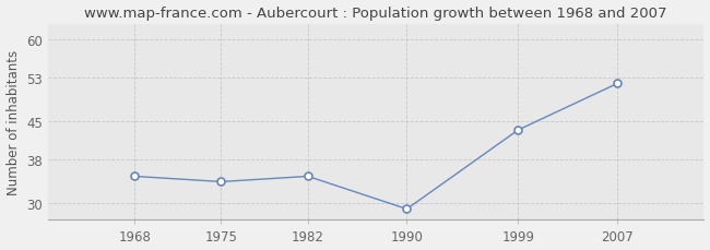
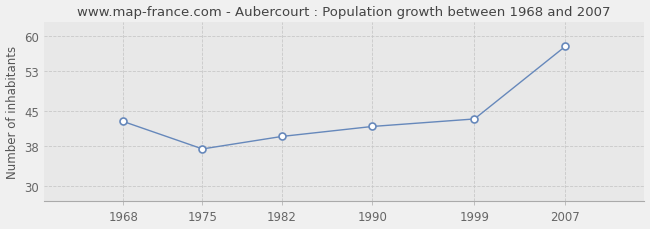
1968: 35.0 -> 43.0
1975: 34.0 -> 37.5
1982: 35.0 -> 40.0
1990: 29.0 -> 42.0
2007: 52.0 -> 58.0
